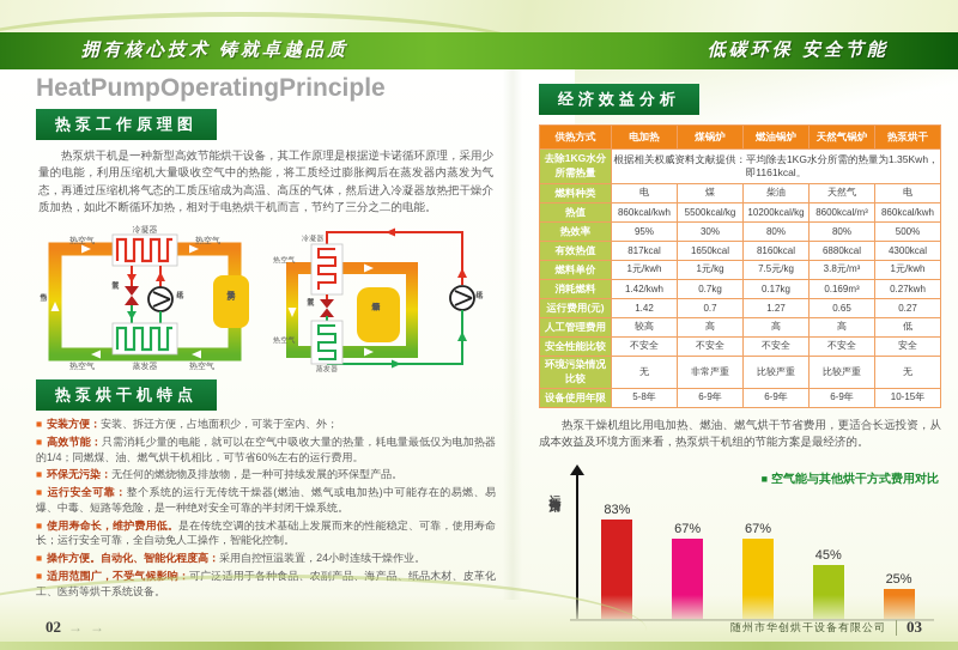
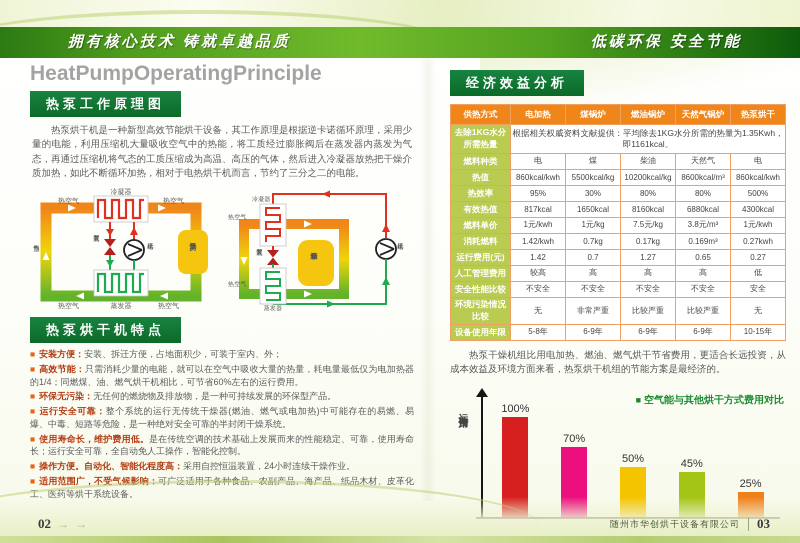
电加热: 83% -> 100%
燃油: 67% -> 70%
燃煤: 67% -> 50%
